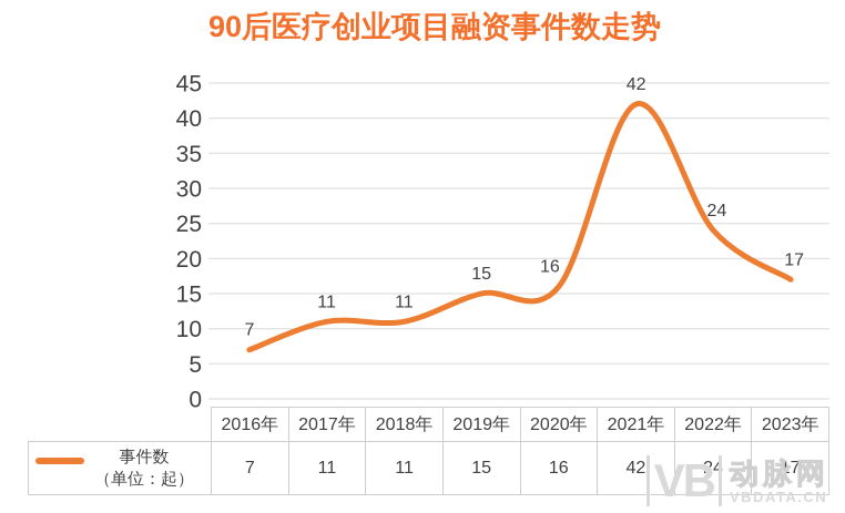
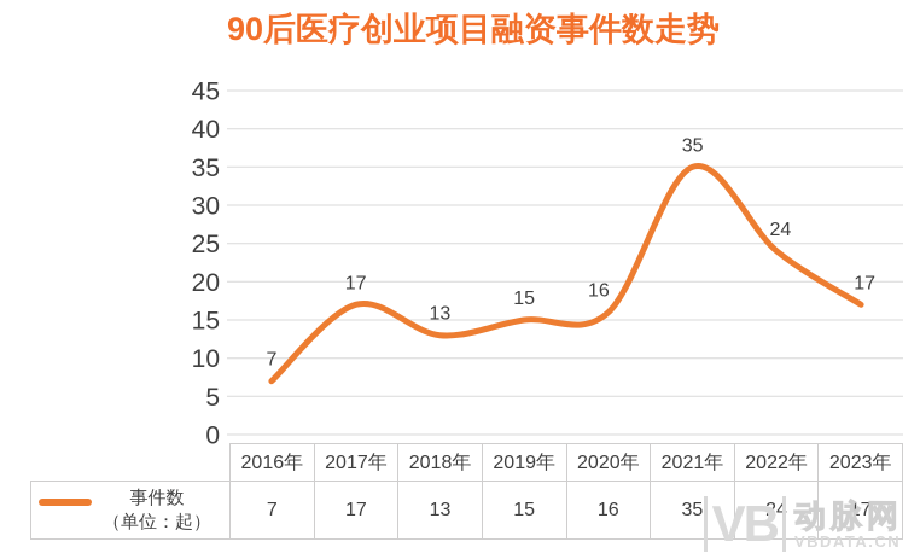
2017年: 11 -> 17
2018年: 11 -> 13
2021年: 42 -> 35
